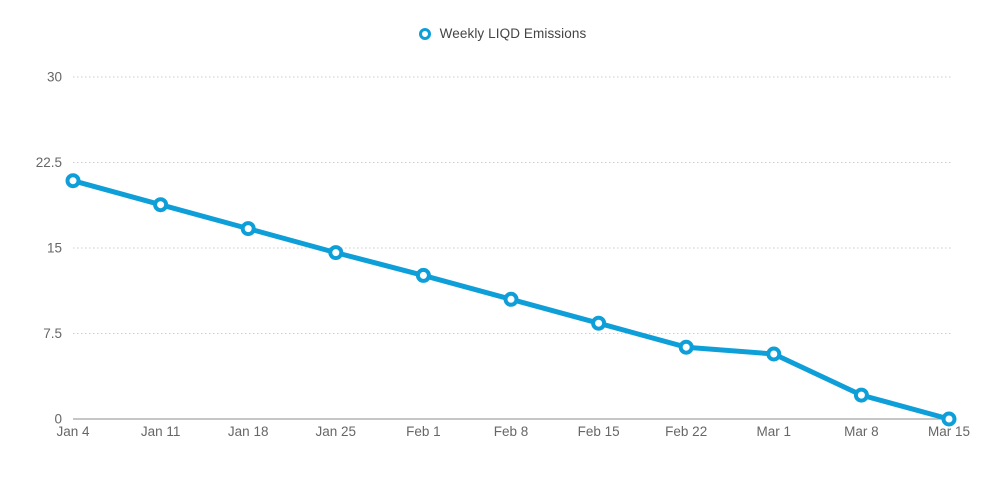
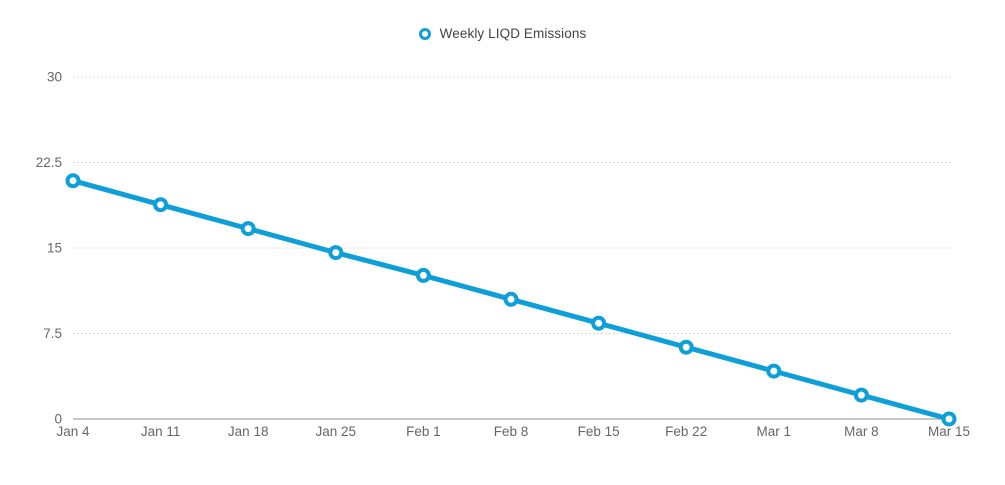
Mar 1: 5.7 -> 4.2
